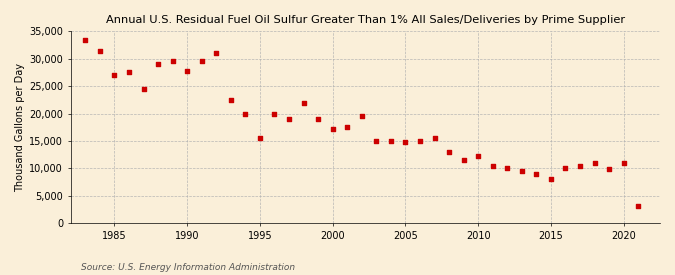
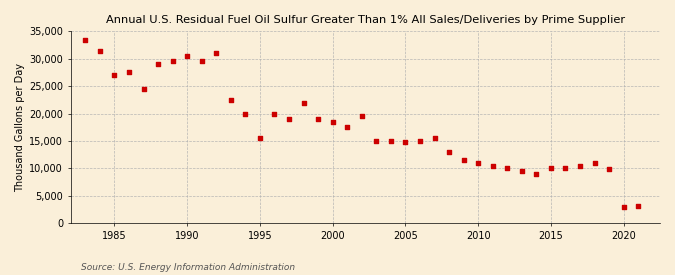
1990: 27,800 -> 30,500
2000: 17,200 -> 18,500
2010: 12,200 -> 11,000
2015: 8,000 -> 10,000
2020: 11,000 -> 3,000
